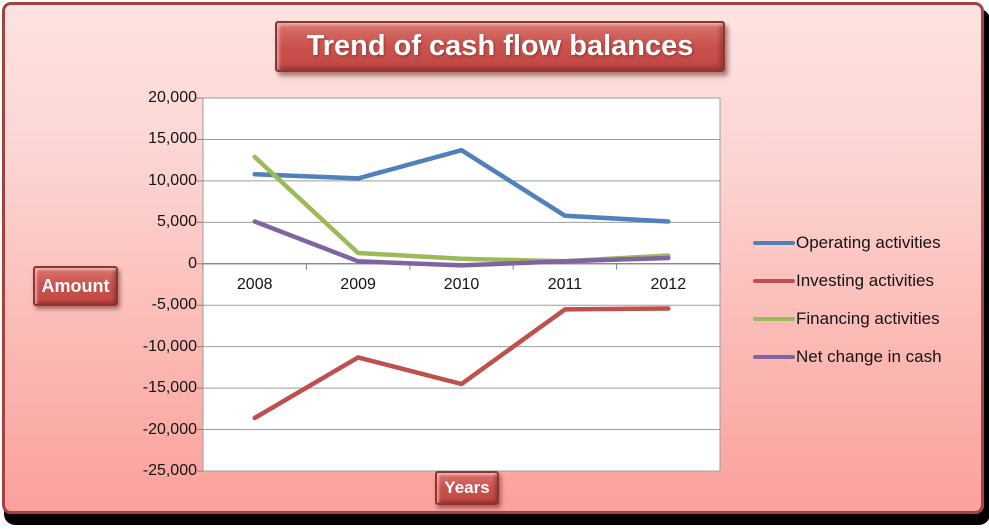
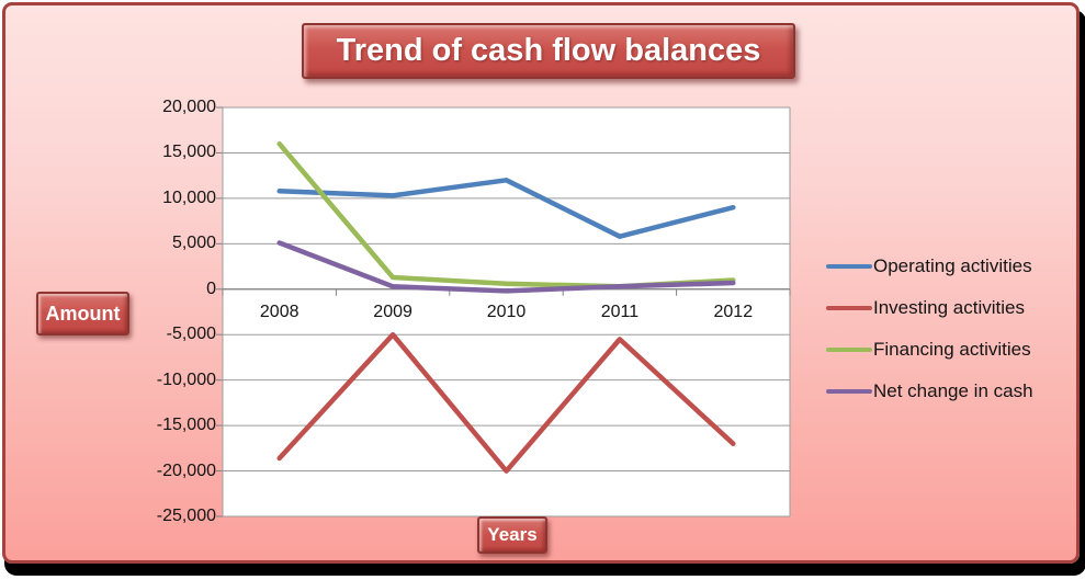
Financing activities/2008: 13000 -> 16000
Investing activities/2009: -11000 -> -5000
Operating activities/2010: 14000 -> 12000
Investing activities/2010: -14000 -> -20000
Operating activities/2012: 5000 -> 9000
Investing activities/2012: -5000 -> -17000
